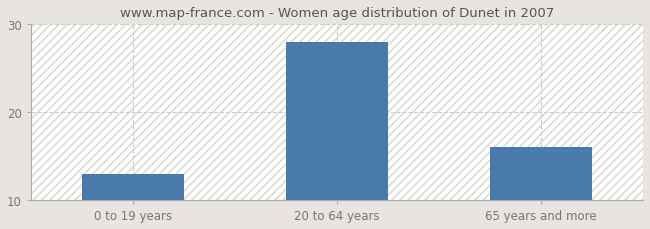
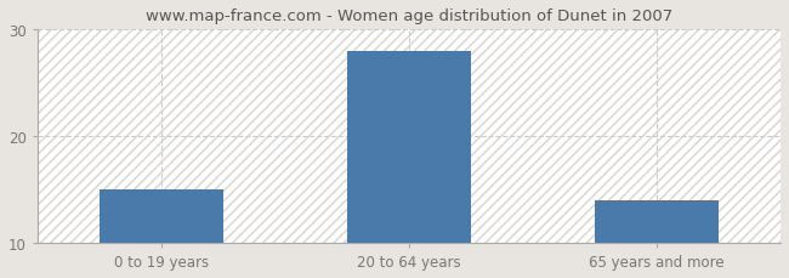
0 to 19 years: 13 -> 15
65 years and more: 16 -> 14
